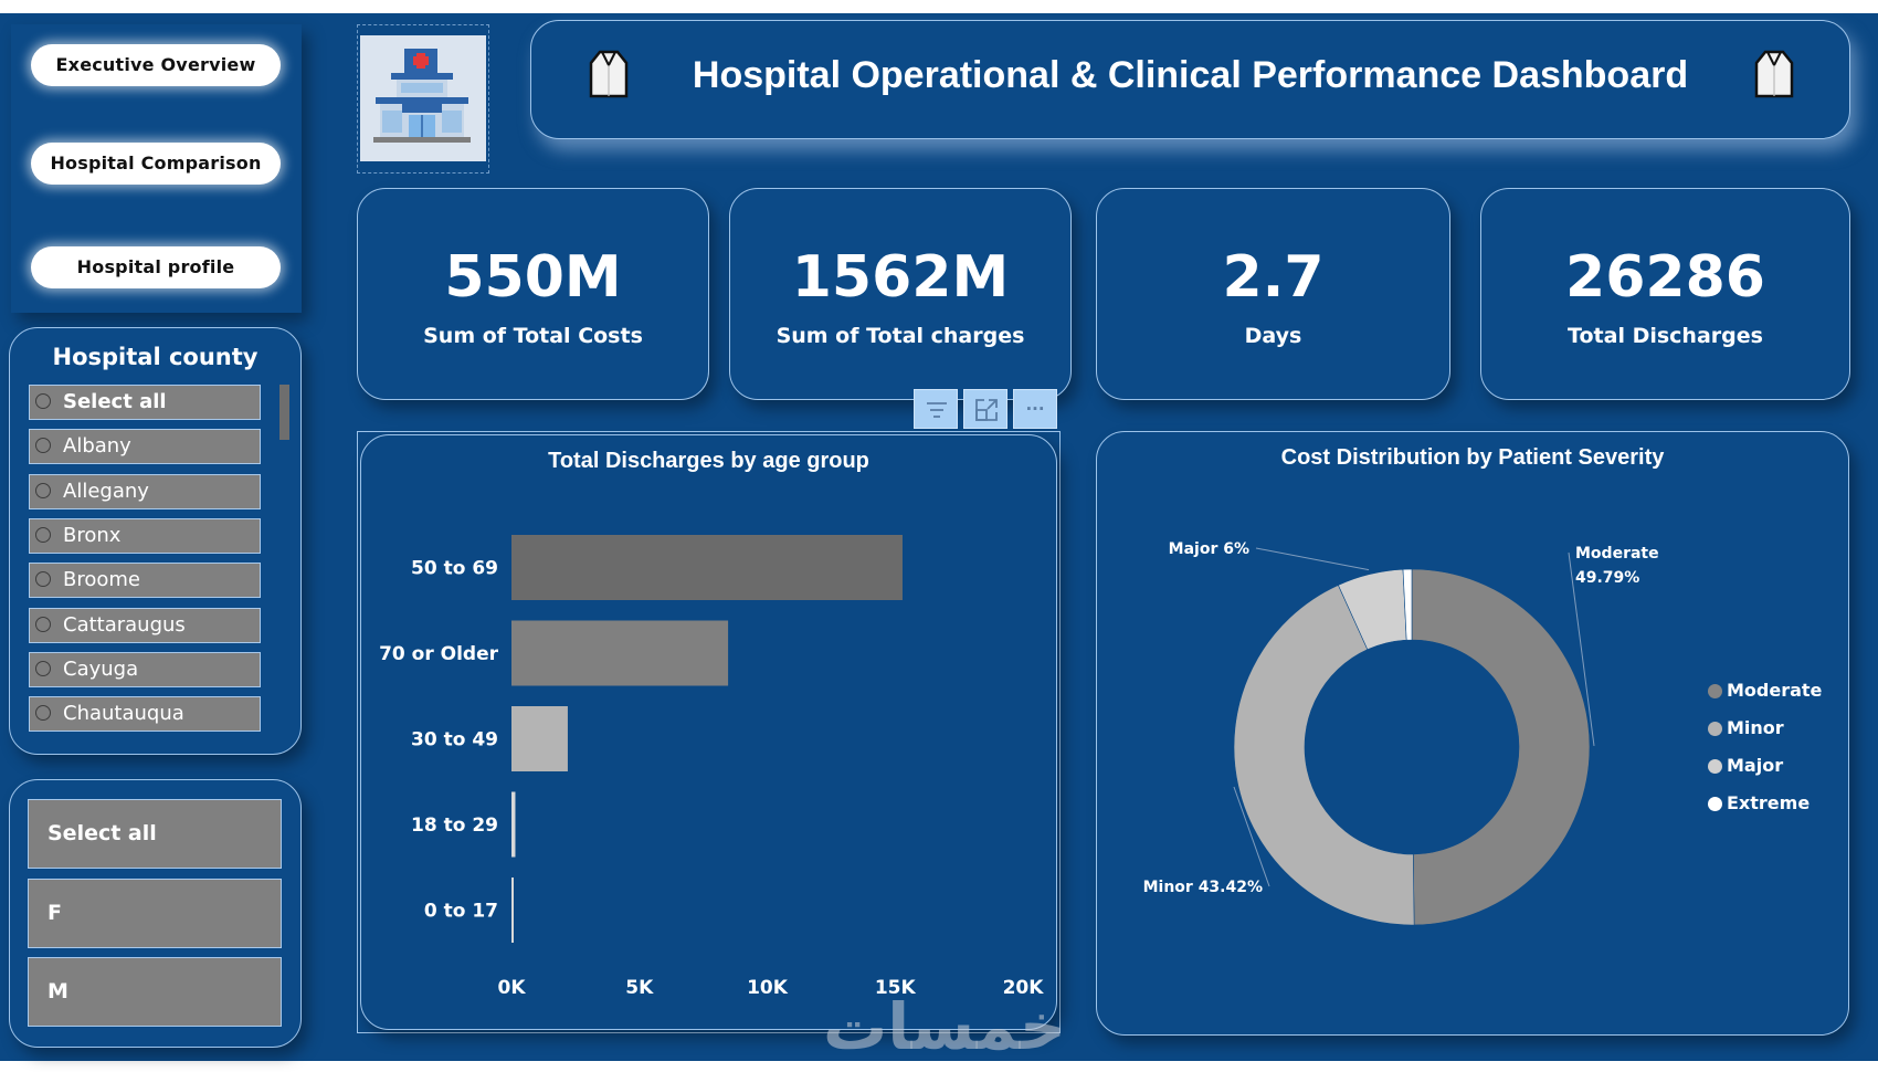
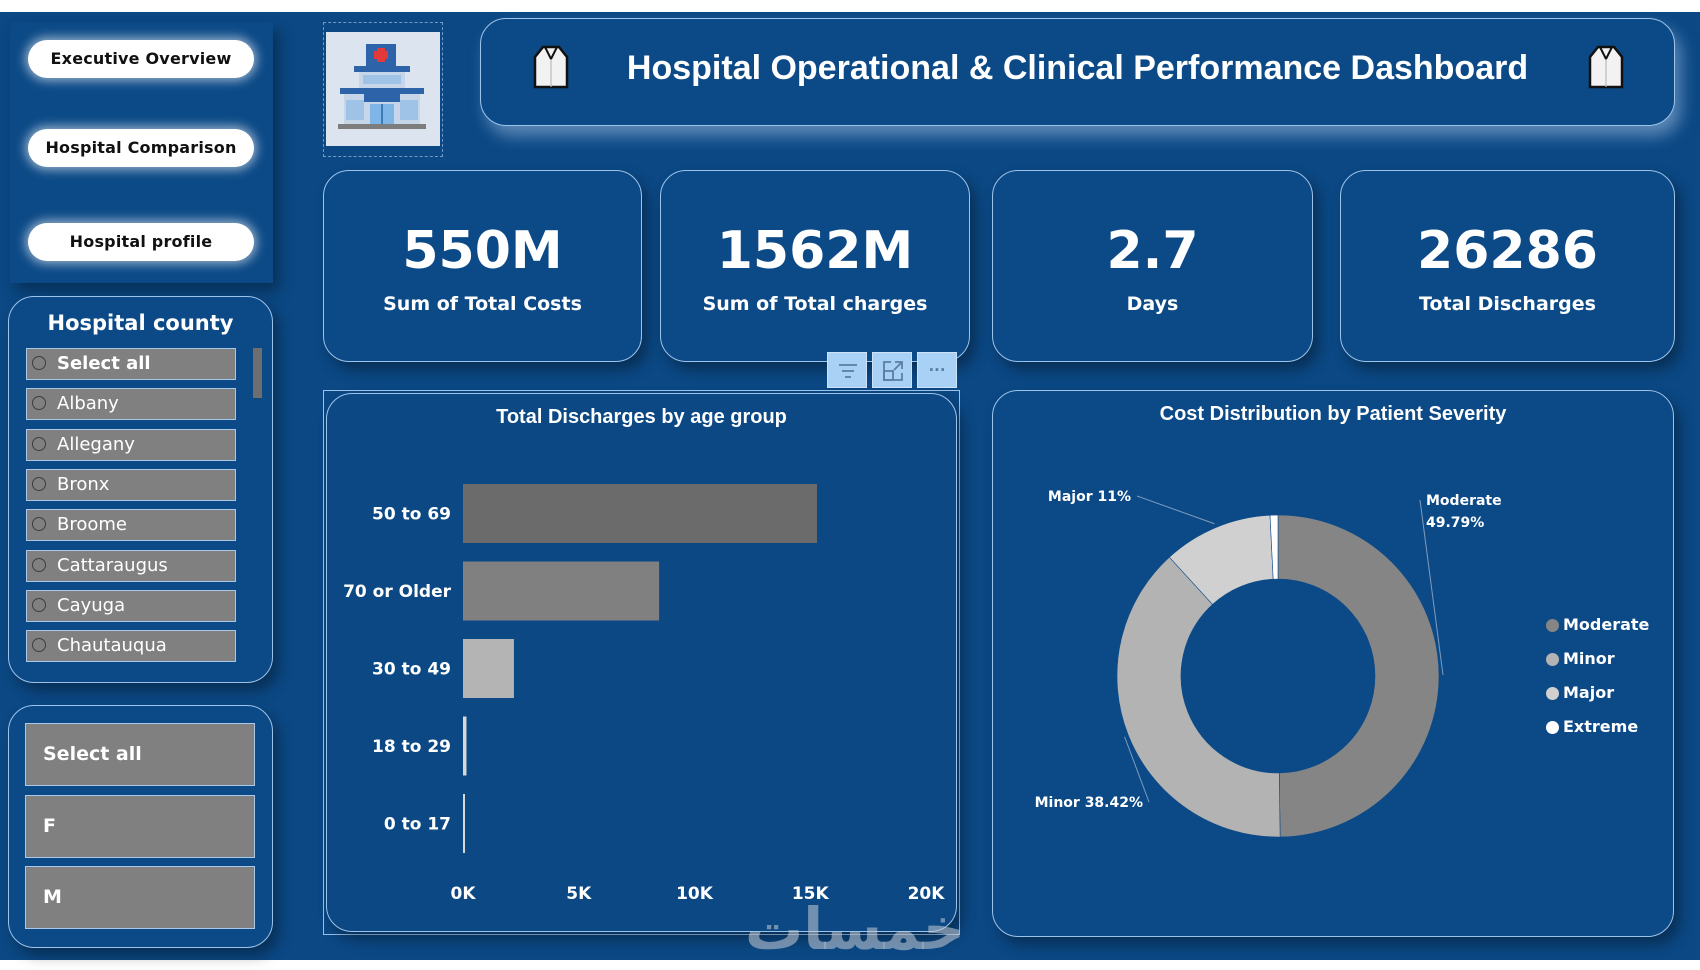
Cost Distribution by Patient Severity/Minor: 43.42% -> 38.42%
Cost Distribution by Patient Severity/Major: 6% -> 11%
